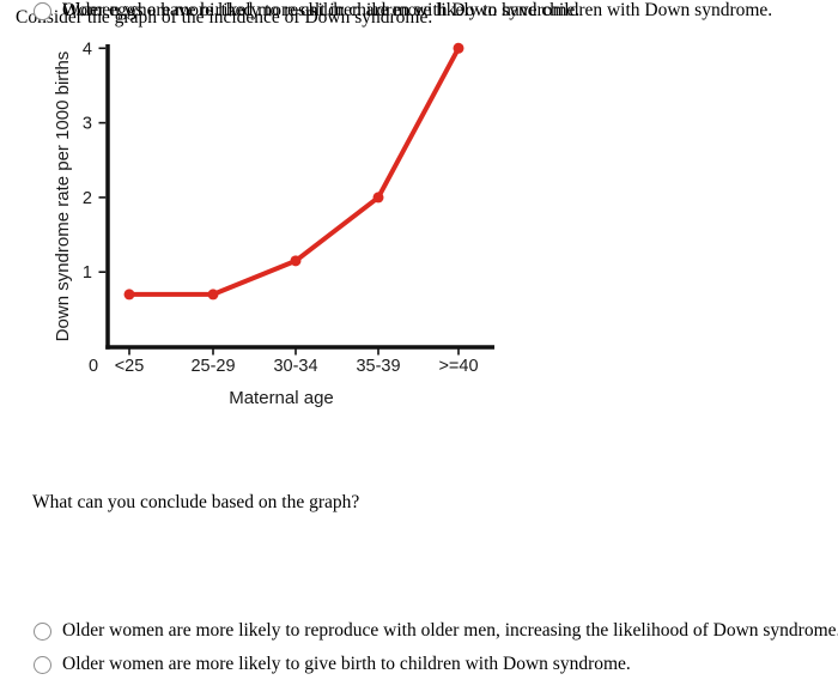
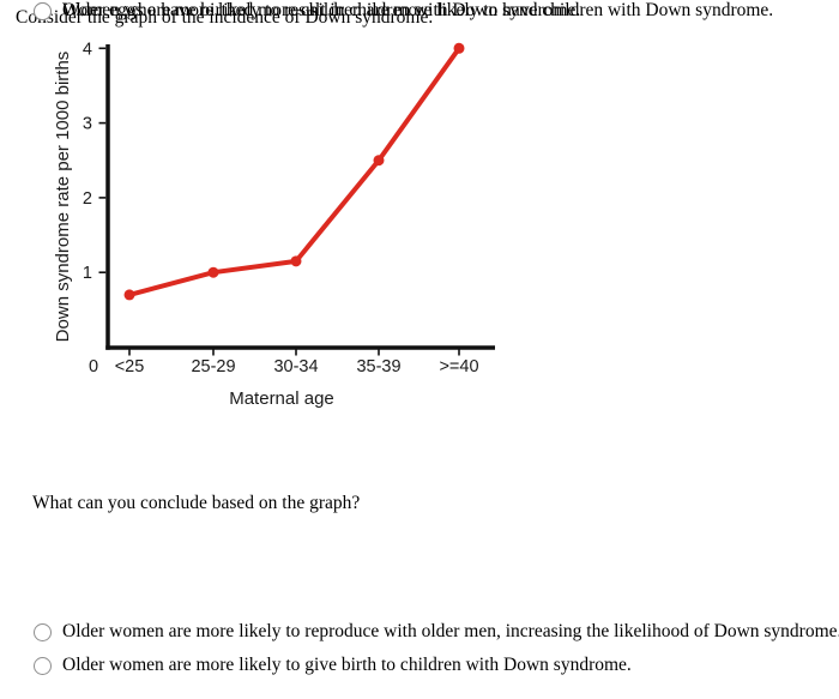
25-29: 0.7 -> 1.0
35-39: 2.0 -> 2.5
